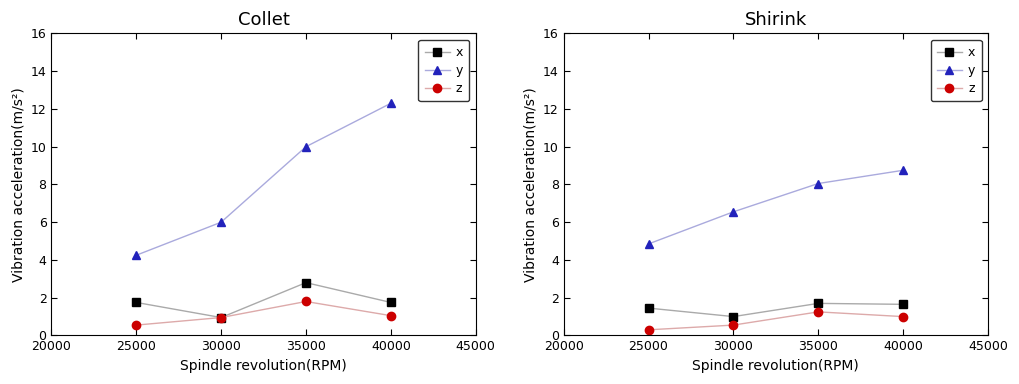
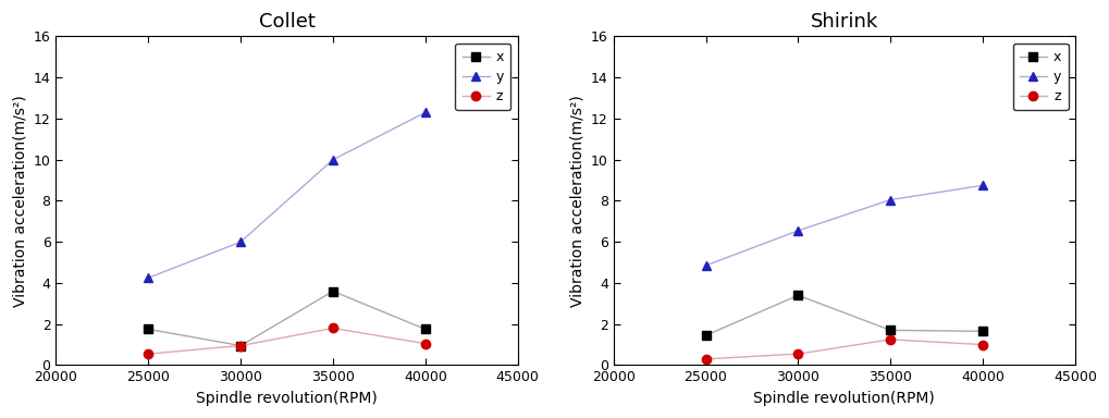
Collet/x/35000: 2.8 -> 3.6
Shirink/x/30000: 1.0 -> 3.4
